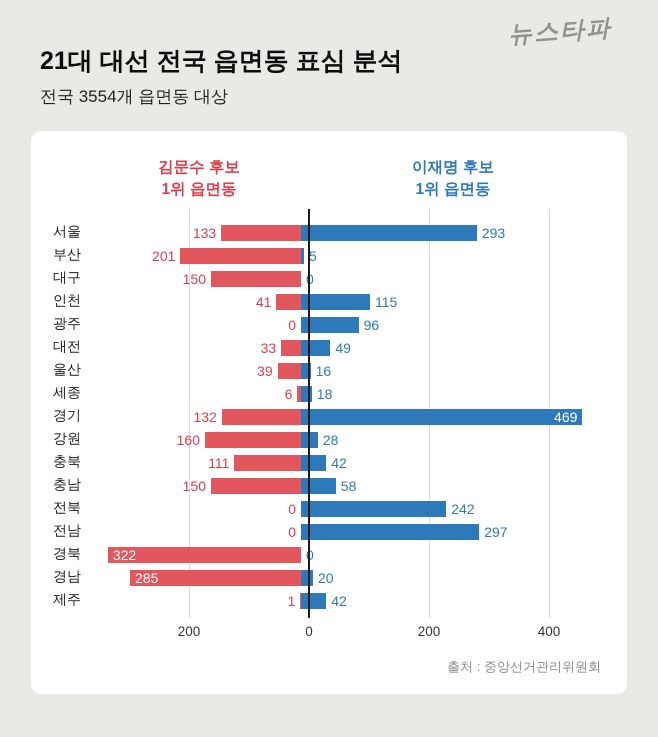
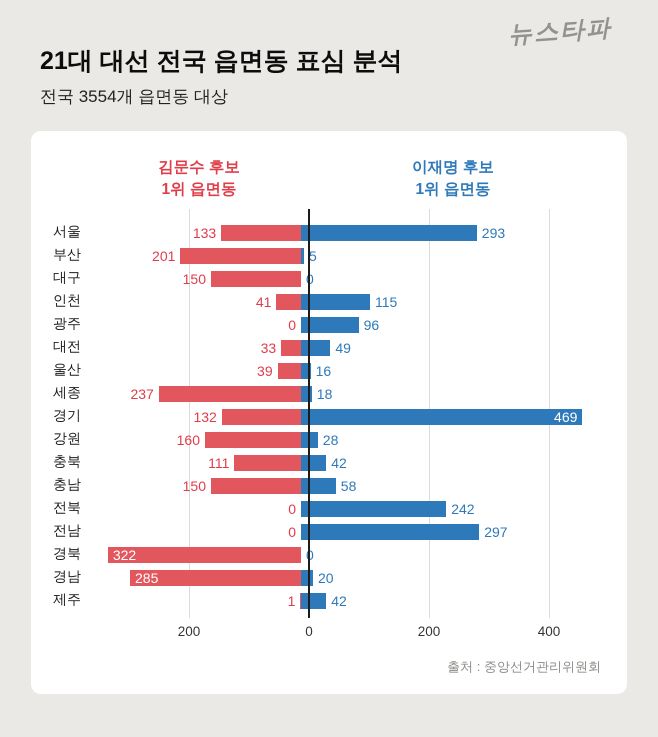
김문수 후보 1위 읍면동/세종: 6 -> 237
